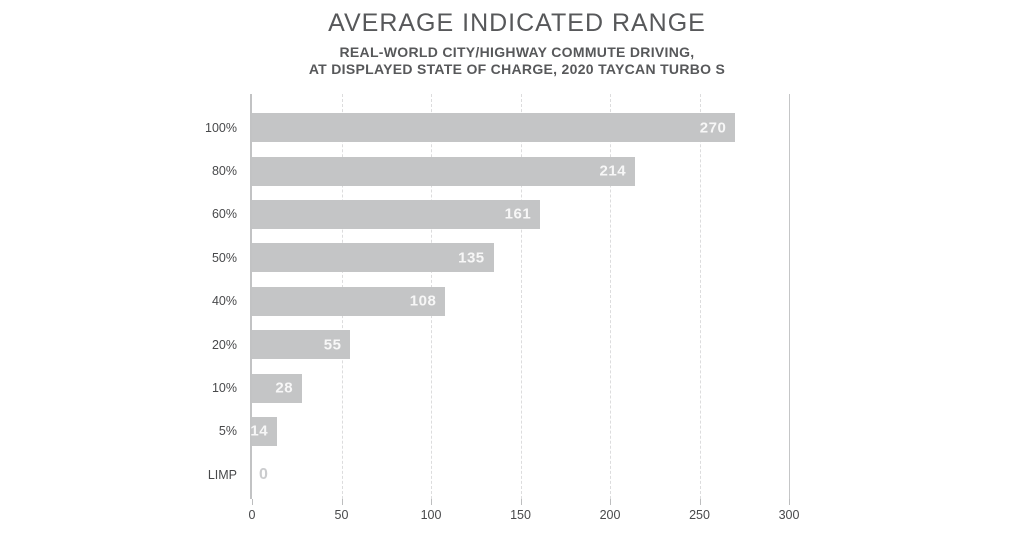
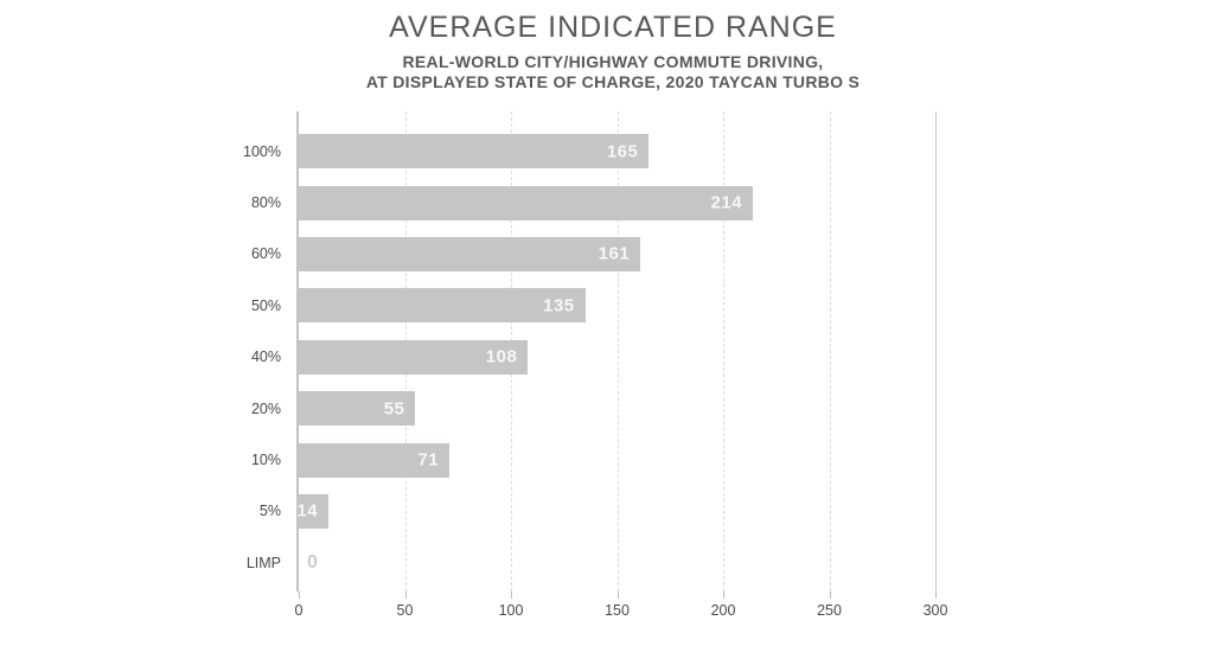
100%: 270 -> 165
10%: 28 -> 71
